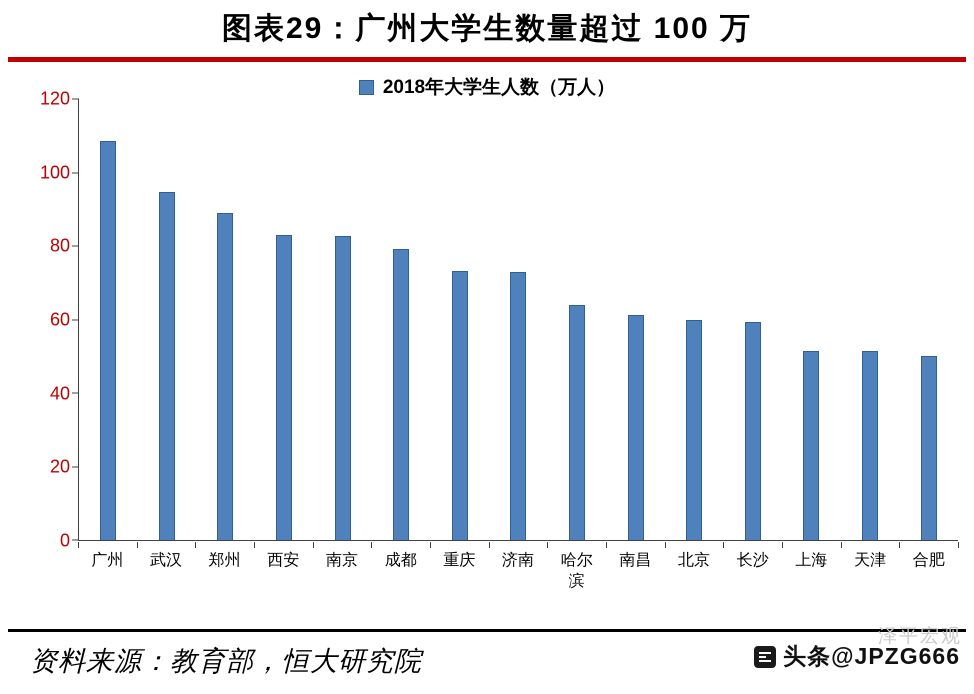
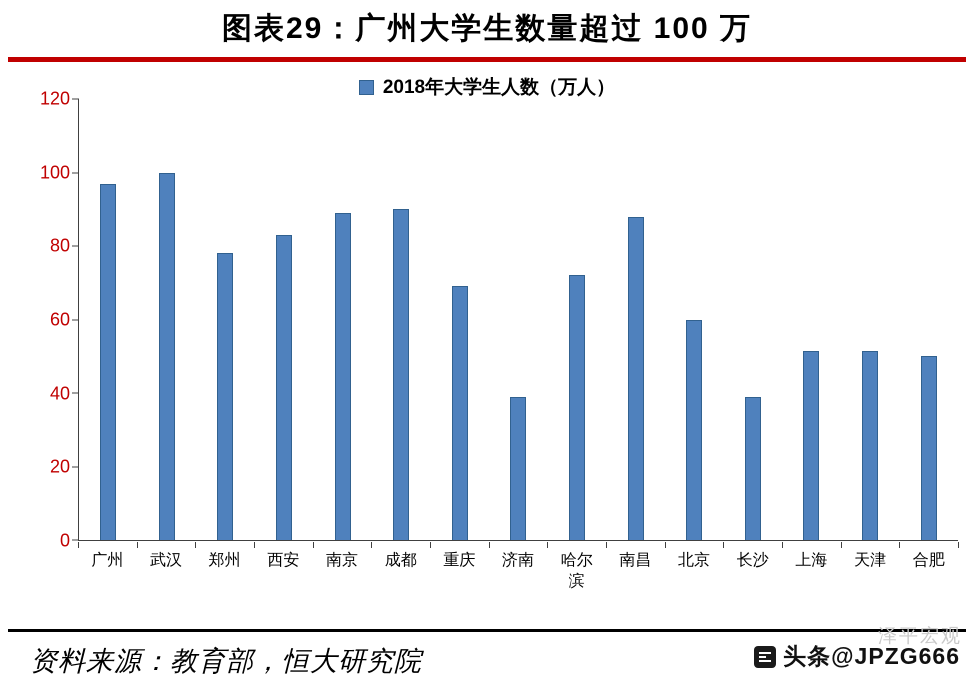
广州: 109 -> 97
武汉: 95 -> 100
郑州: 89 -> 78
南京: 83 -> 89
成都: 79 -> 90
重庆: 73 -> 69
济南: 73 -> 39
哈尔滨: 64 -> 72
南昌: 61 -> 88
长沙: 59 -> 39
